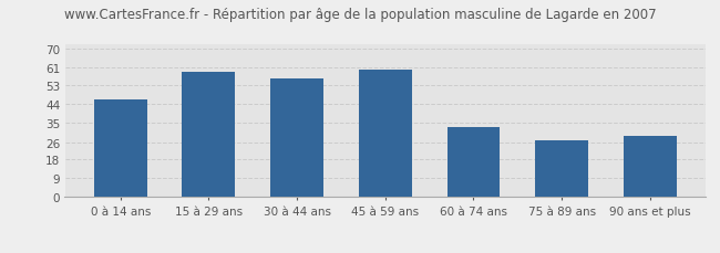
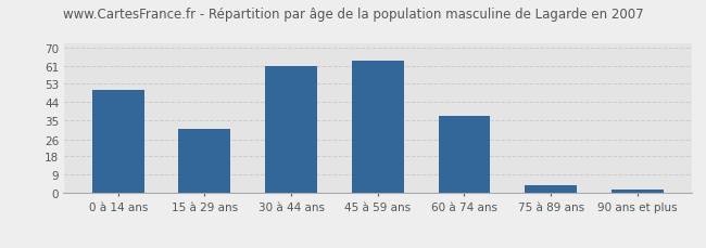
0 à 14 ans: 46 -> 50
15 à 29 ans: 59 -> 31
30 à 44 ans: 56 -> 61
45 à 59 ans: 60 -> 64
60 à 74 ans: 33 -> 37
75 à 89 ans: 27 -> 4
90 ans et plus: 29 -> 2
